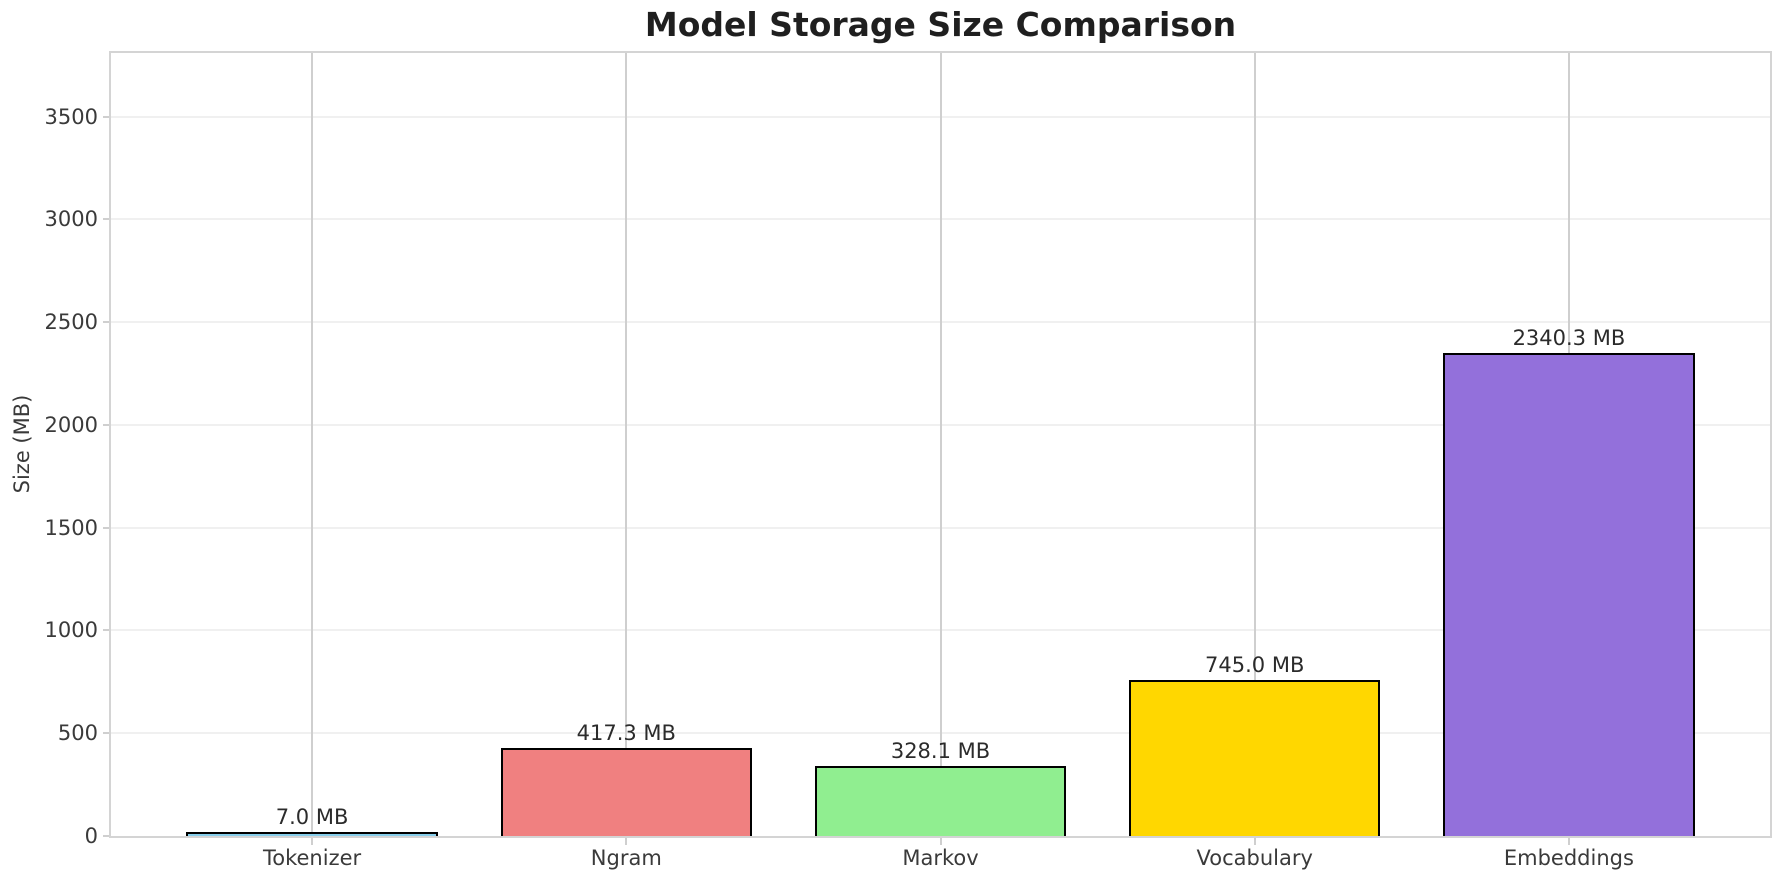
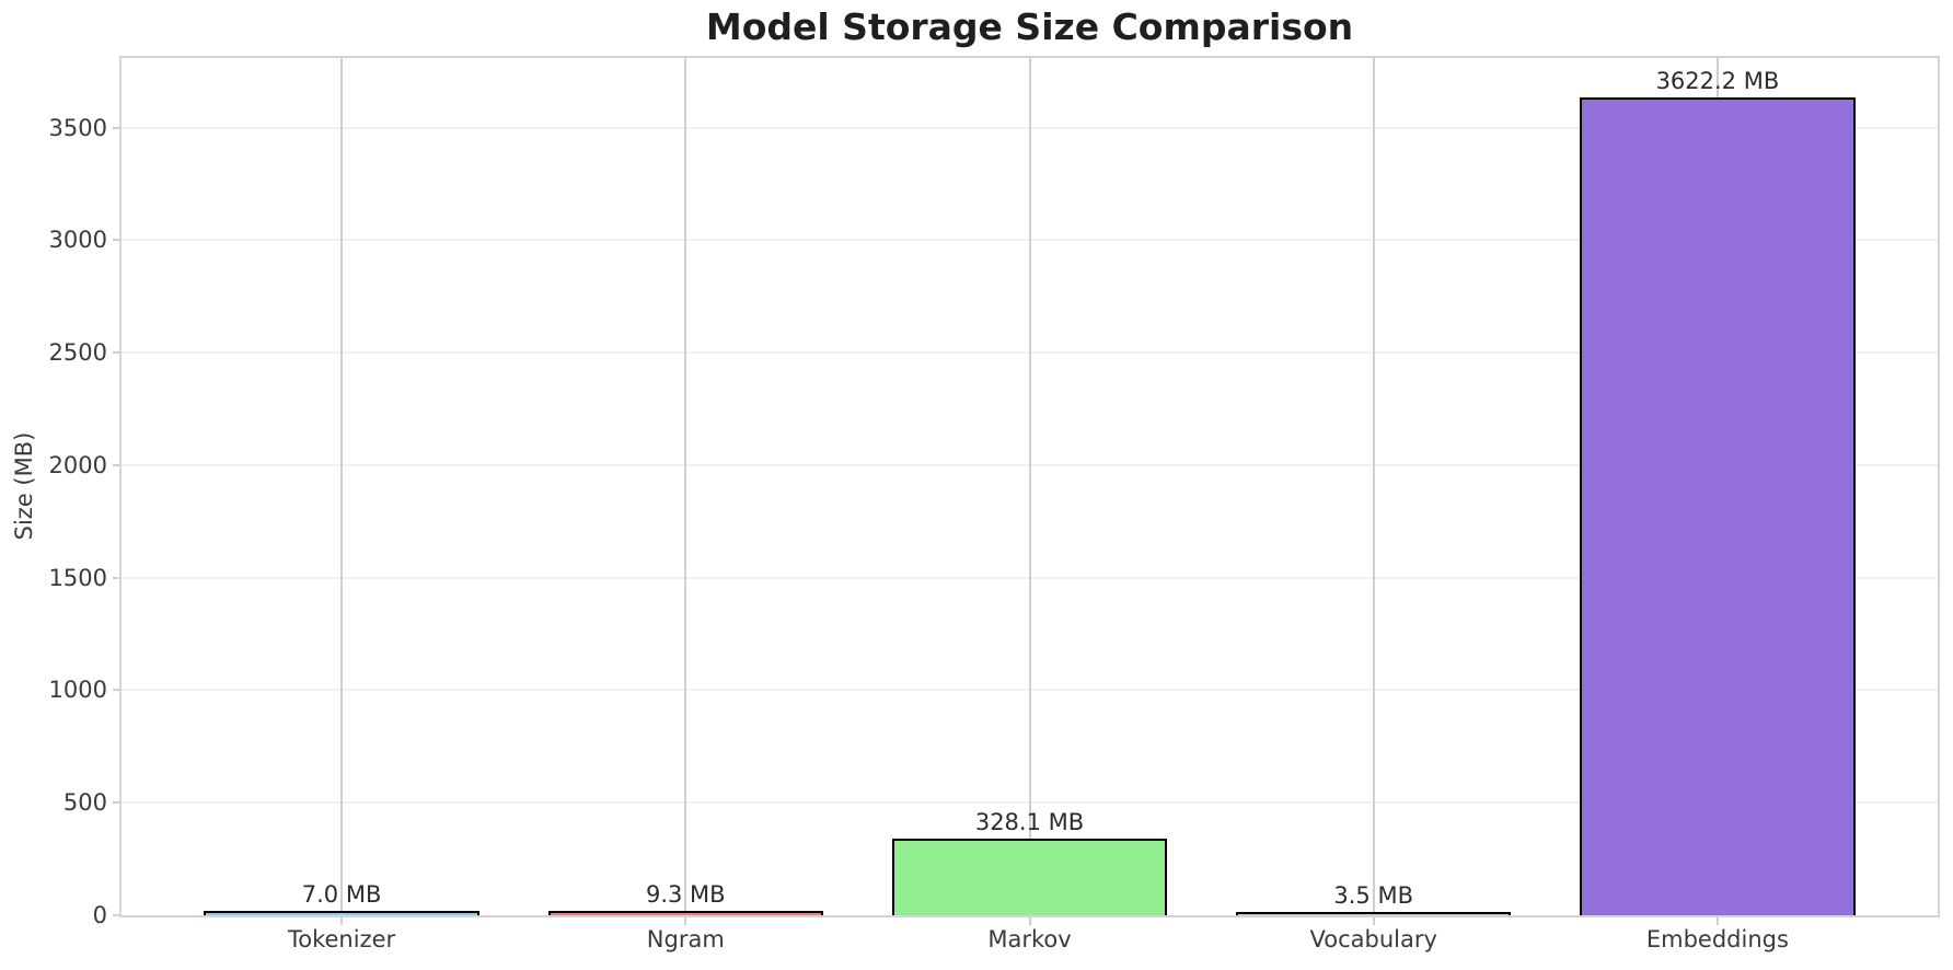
Ngram: 417.3 -> 9.3
Vocabulary: 745.0 -> 3.5
Embeddings: 2340.3 -> 3622.2
